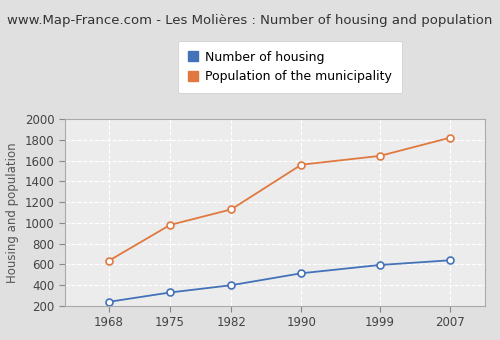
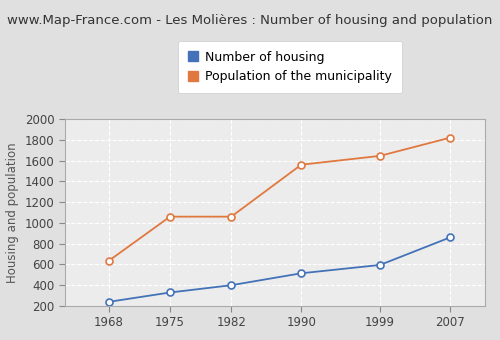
Population of the municipality/1975: 980 -> 1060
Population of the municipality/1982: 1130 -> 1060
Number of housing/2007: 640 -> 860
